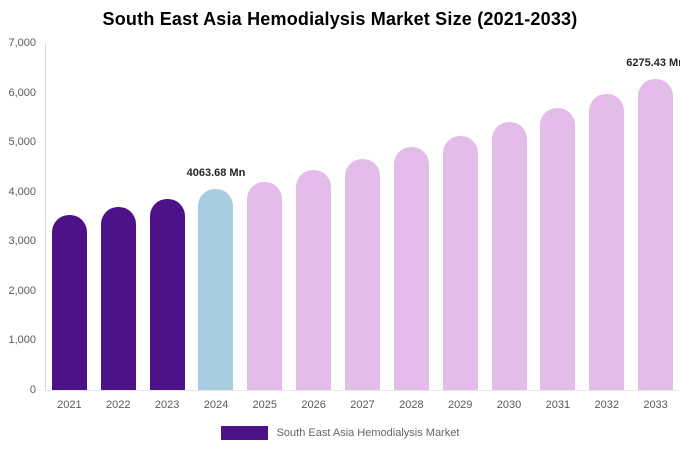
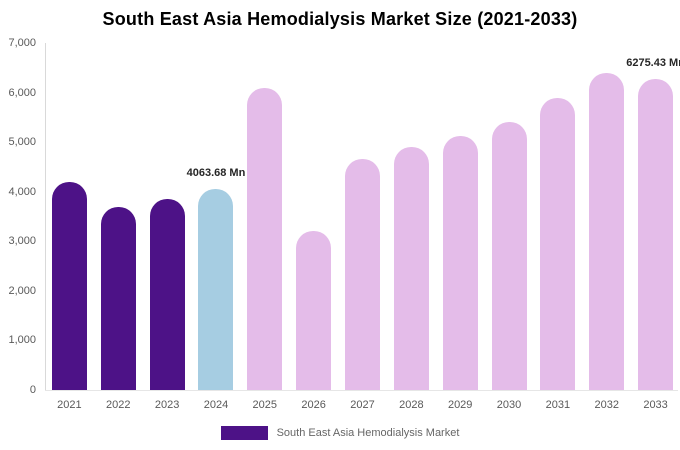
2021: 3500 -> 4200
2025: 4200 -> 6100
2026: 4400 -> 3200
2031: 5700 -> 5900
2032: 6000 -> 6400
